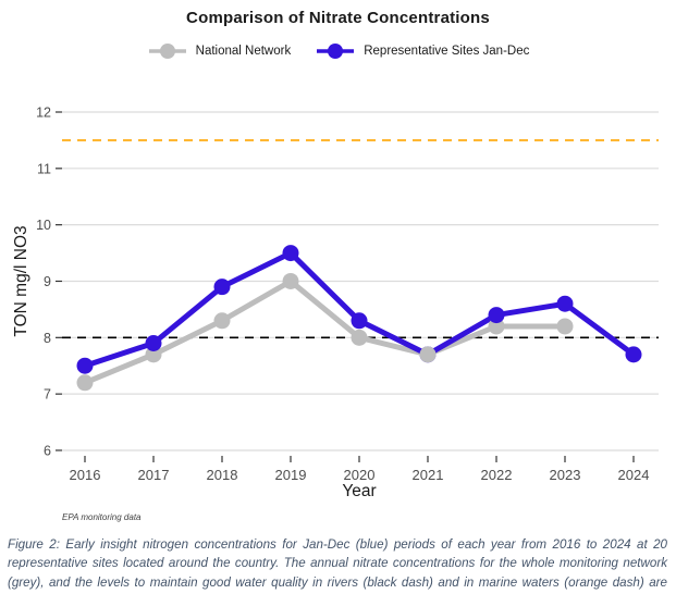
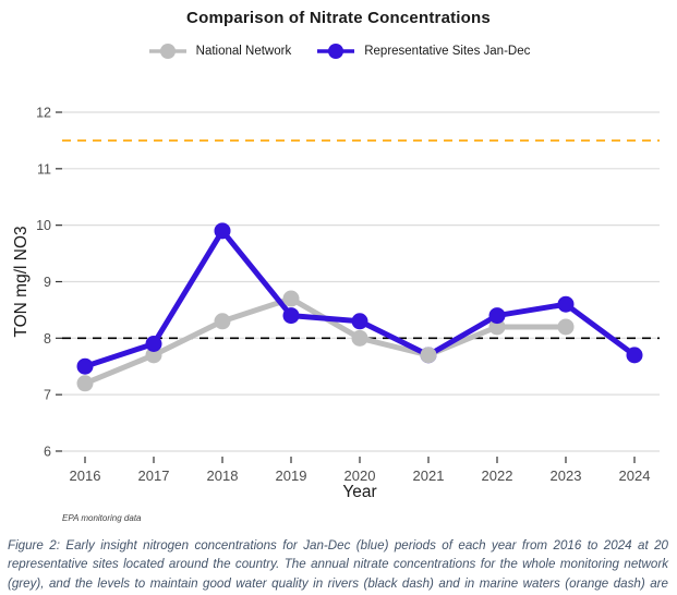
Representative Sites Jan-Dec/2018: 8.9 -> 9.9
National Network/2019: 9.0 -> 8.7
Representative Sites Jan-Dec/2019: 9.5 -> 8.4
